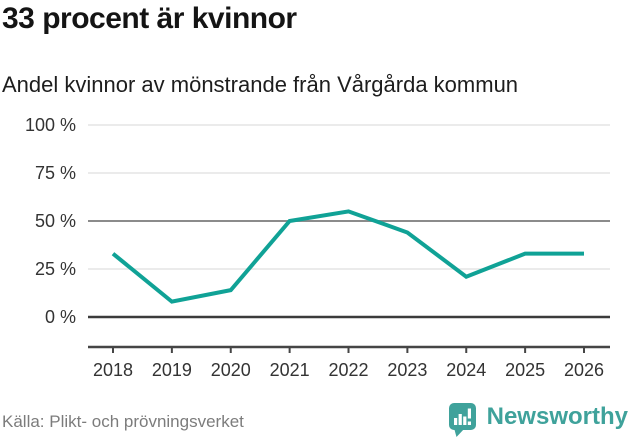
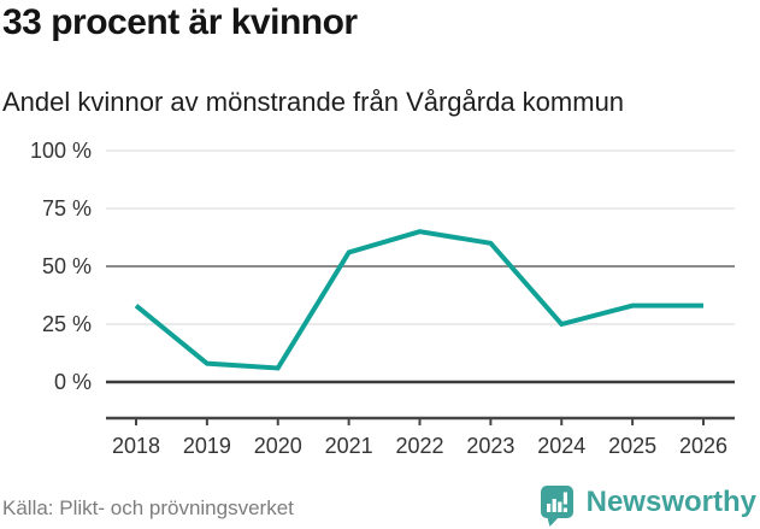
2020: 14% -> 6%
2021: 50% -> 56%
2022: 55% -> 65%
2023: 44% -> 60%
2024: 21% -> 25%
